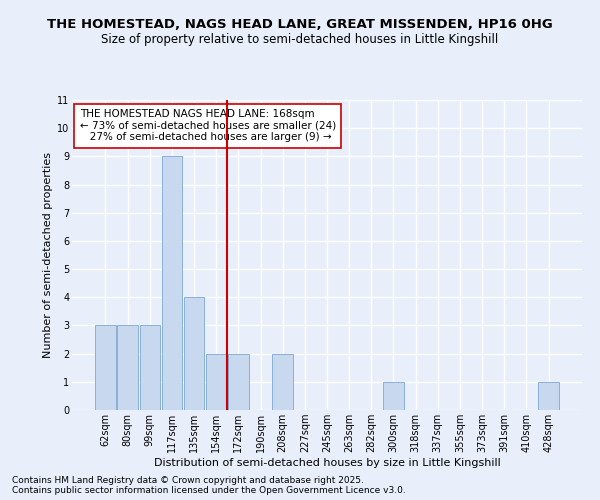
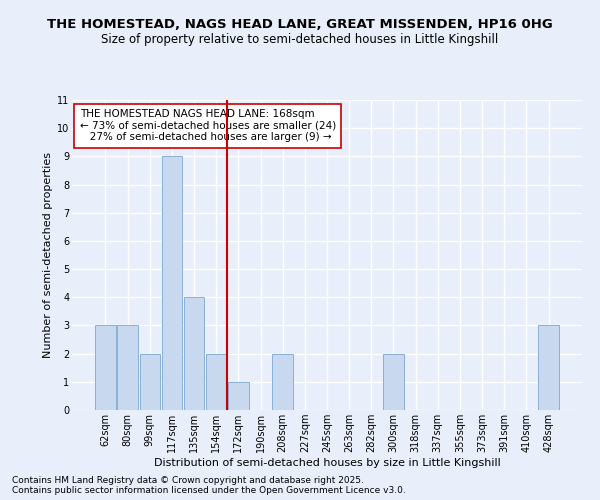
99sqm: 3 -> 2
172sqm: 2 -> 1
300sqm: 1 -> 2
428sqm: 1 -> 3
